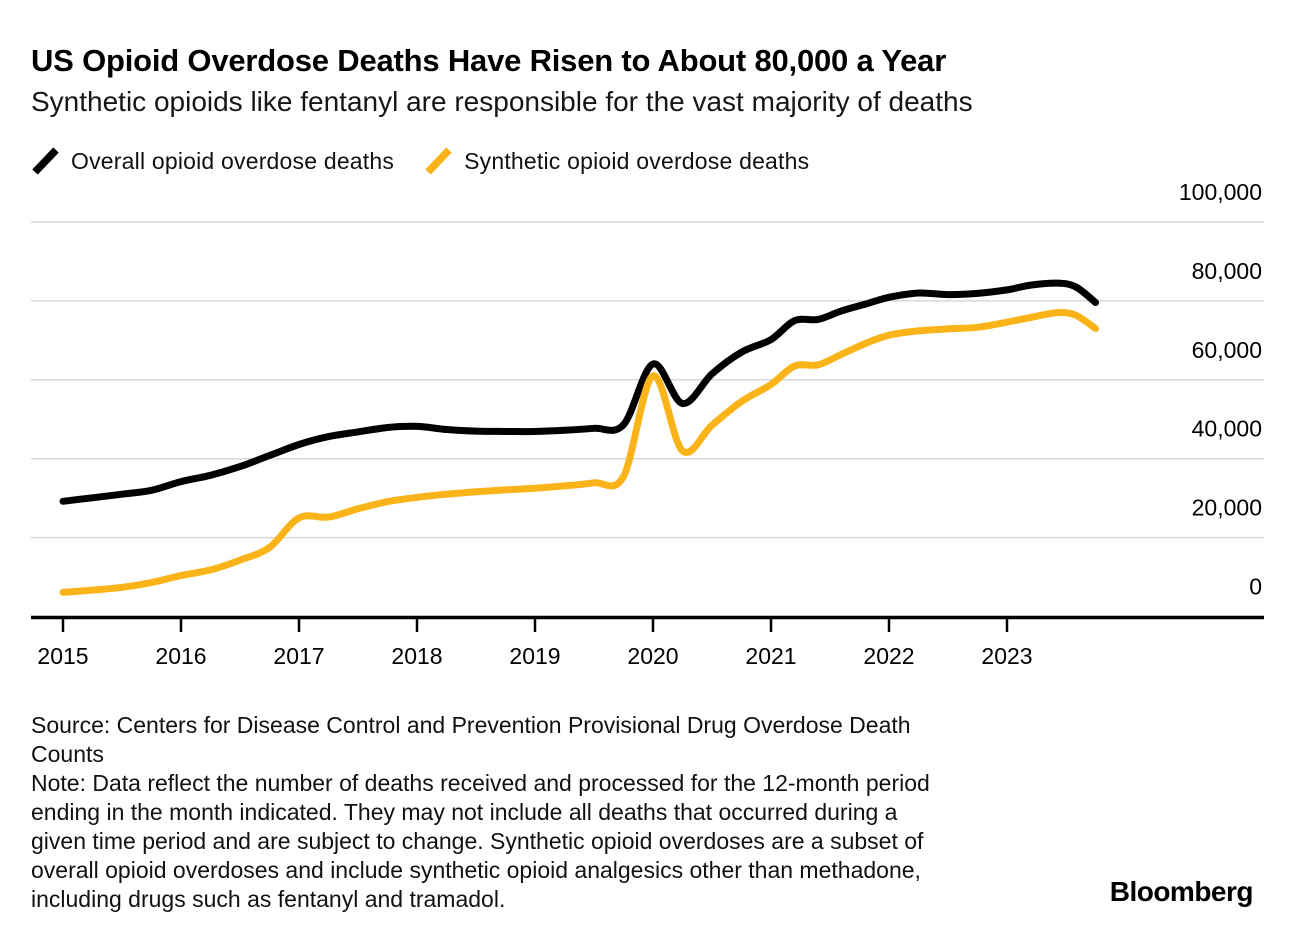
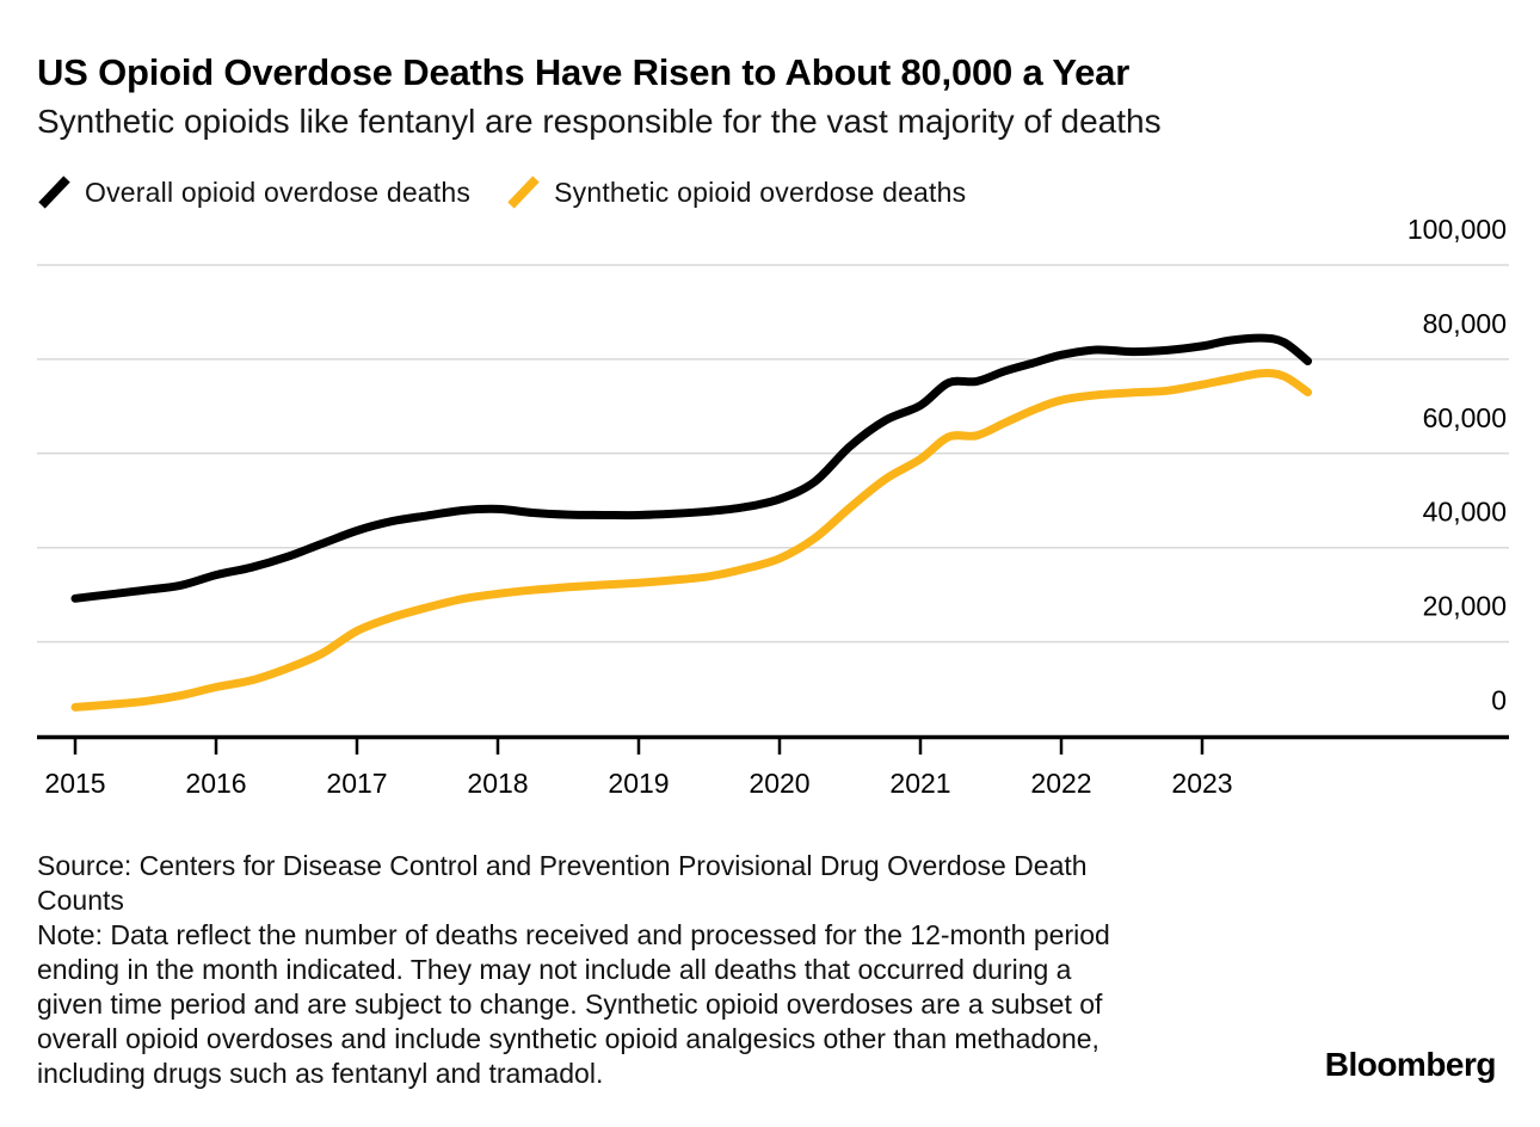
Synthetic opioid overdose deaths/2017: 25000 -> 22000
Overall opioid overdose deaths/2020: 64000 -> 50000
Synthetic opioid overdose deaths/2020: 61000 -> 38000
